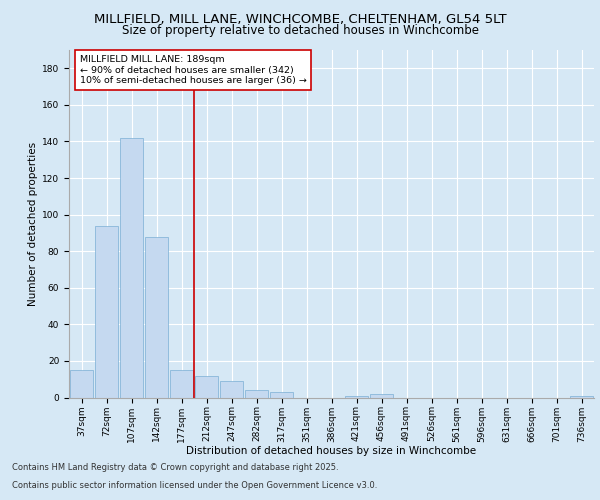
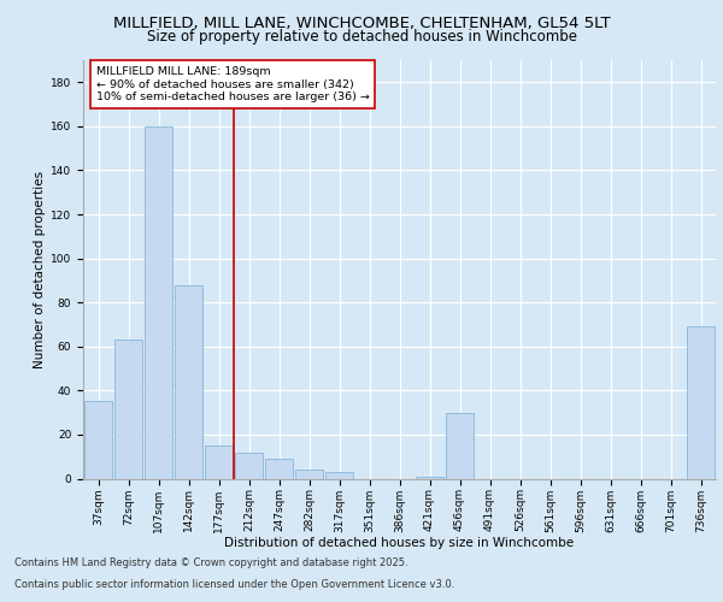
37sqm: 15 -> 35
72sqm: 94 -> 63
107sqm: 142 -> 160
456sqm: 2 -> 30
736sqm: 1 -> 69
